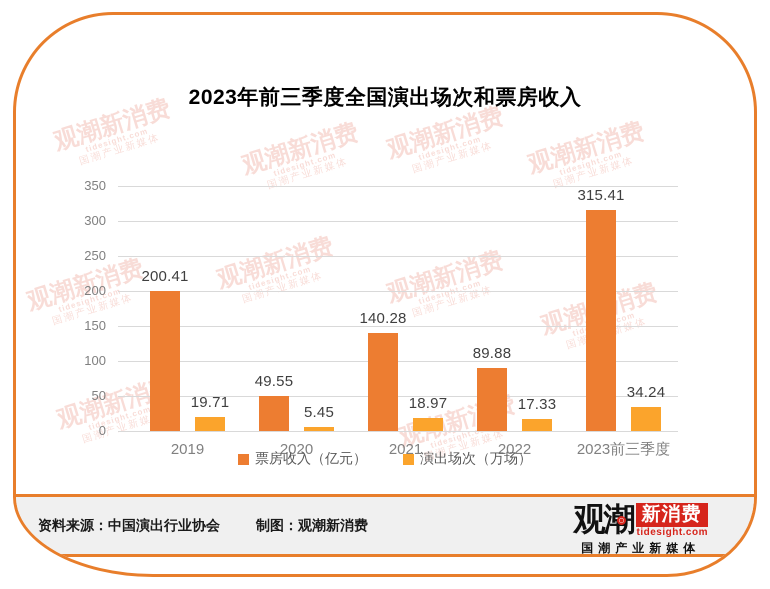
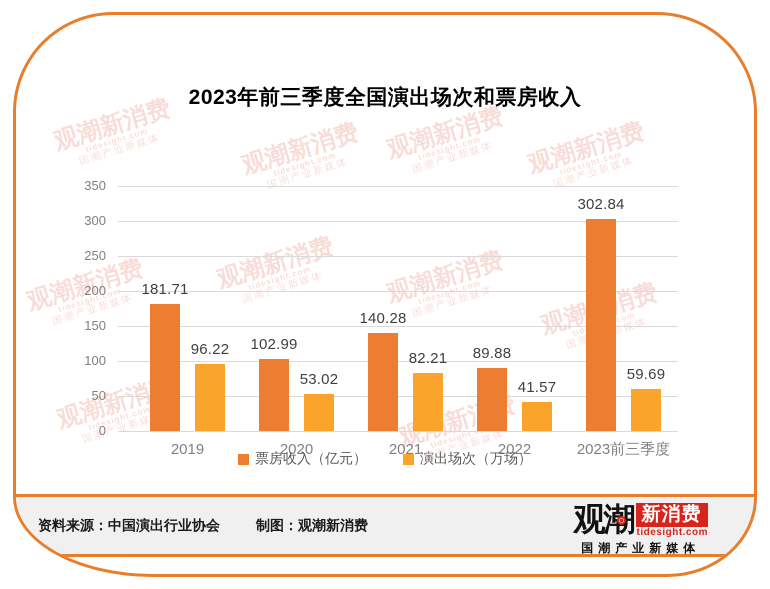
票房收入（亿元）/2019: 200.41 -> 181.71
演出场次（万场）/2019: 19.71 -> 96.22
票房收入（亿元）/2020: 49.55 -> 102.99
演出场次（万场）/2020: 5.45 -> 53.02
演出场次（万场）/2021: 18.97 -> 82.21
演出场次（万场）/2022: 17.33 -> 41.57
票房收入（亿元）/2023前三季度: 315.41 -> 302.84
演出场次（万场）/2023前三季度: 34.24 -> 59.69
